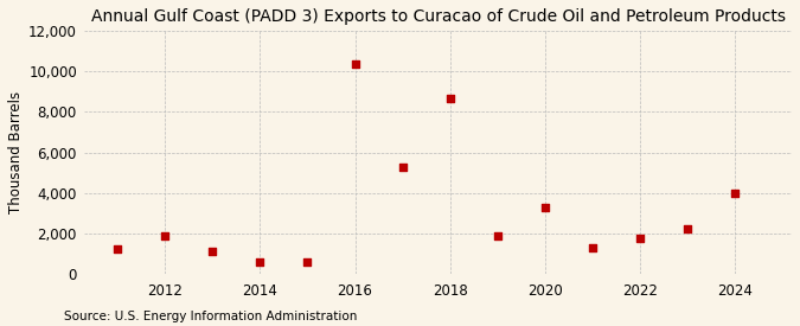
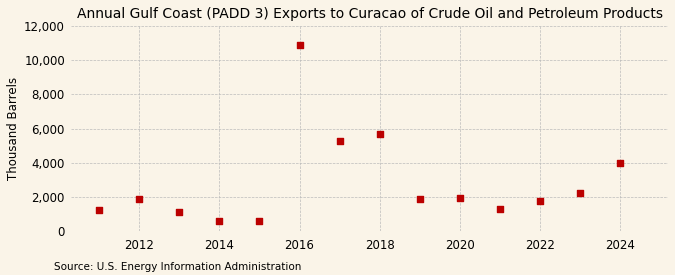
2016: 10,400 -> 10,900
2018: 8,700 -> 5,700
2020: 3,300 -> 2,000
